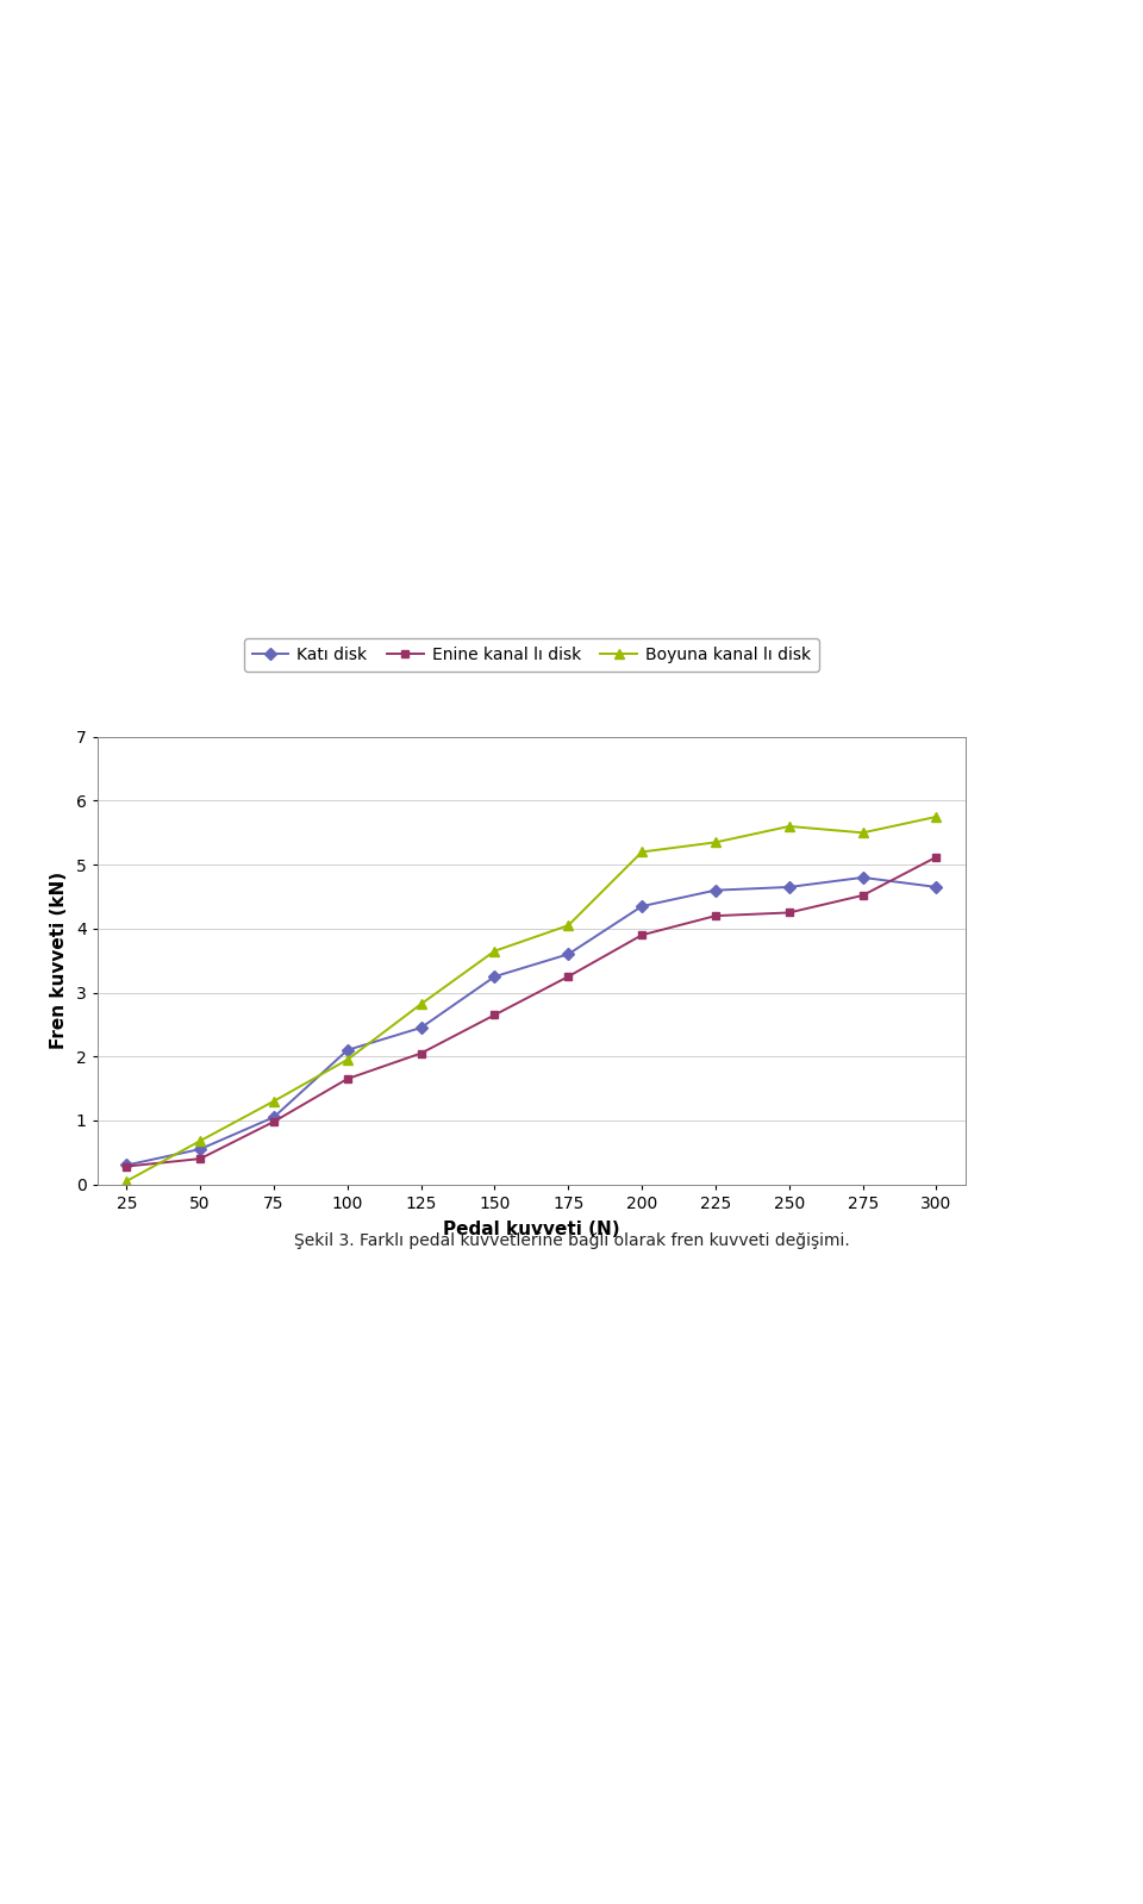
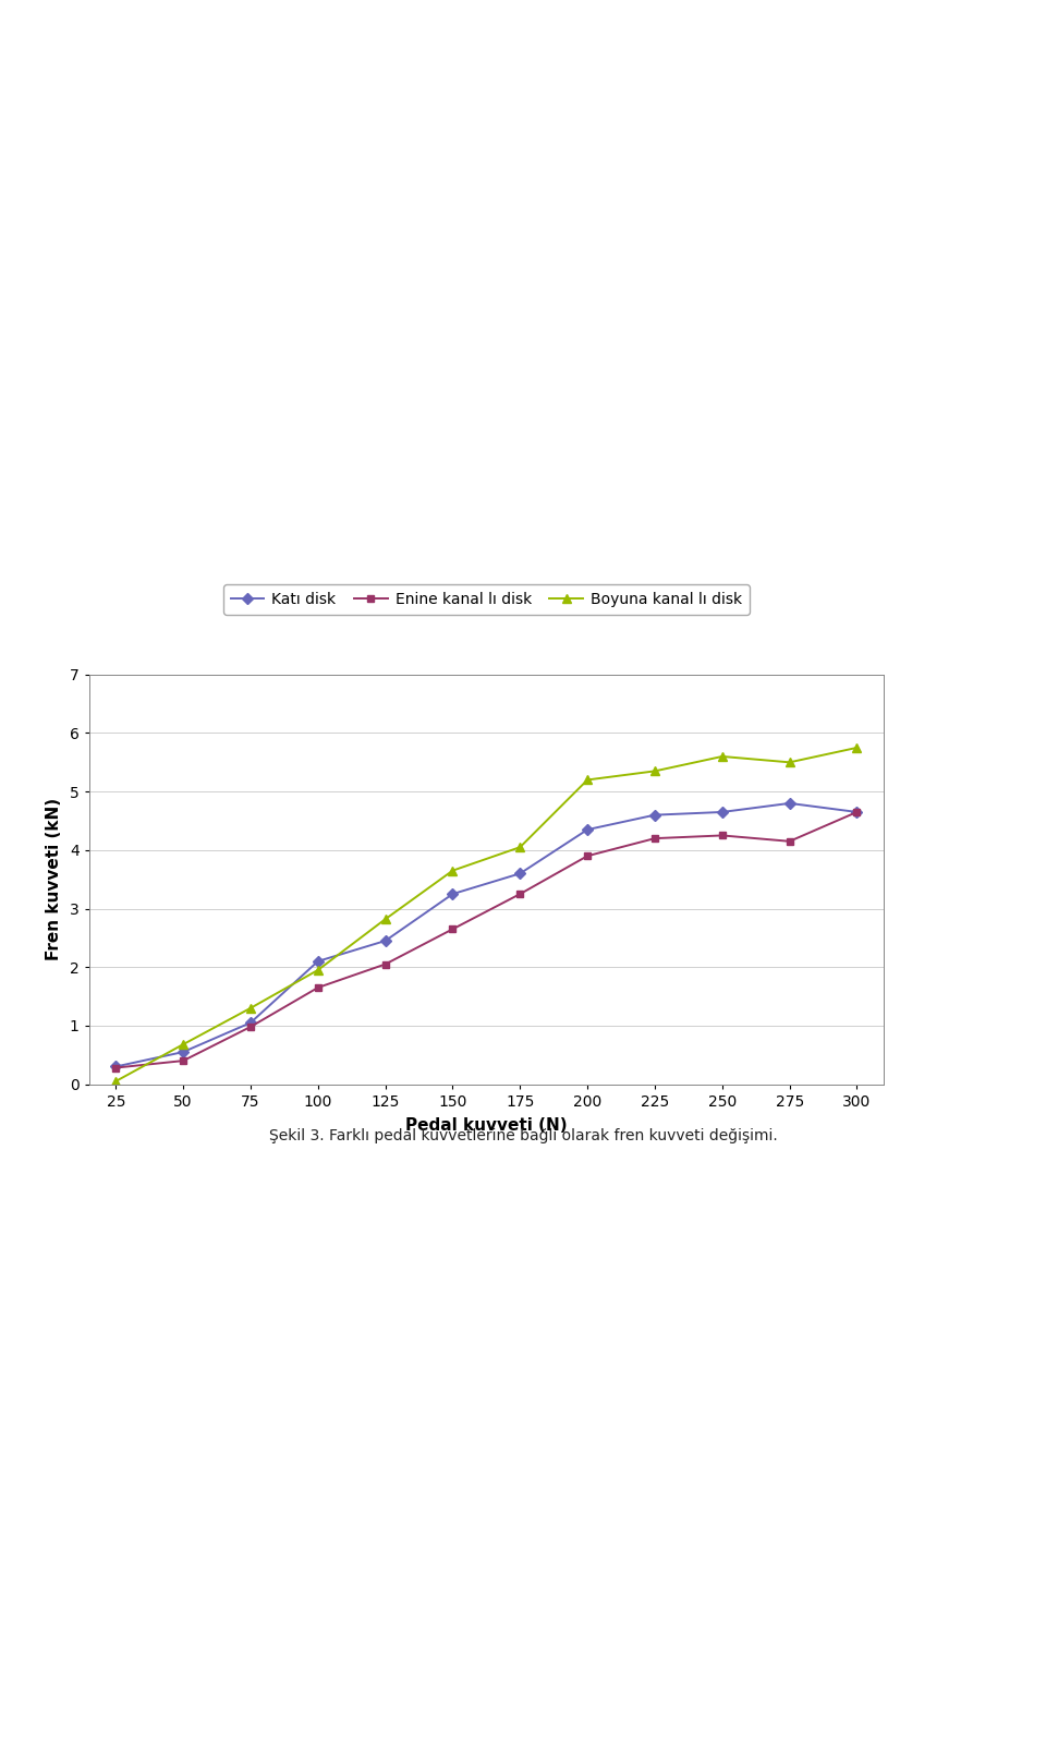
Enine kanal lı disk/275: 4.52 -> 4.15
Enine kanal lı disk/300: 5.12 -> 4.65
